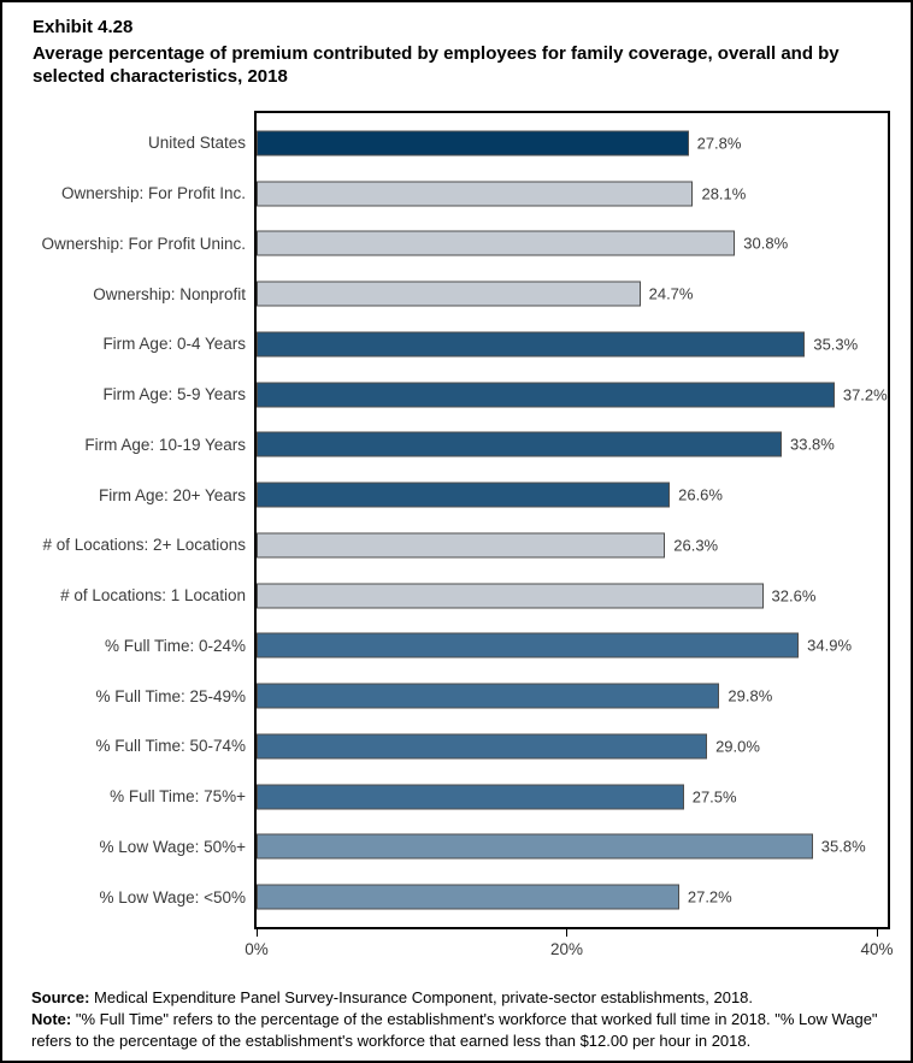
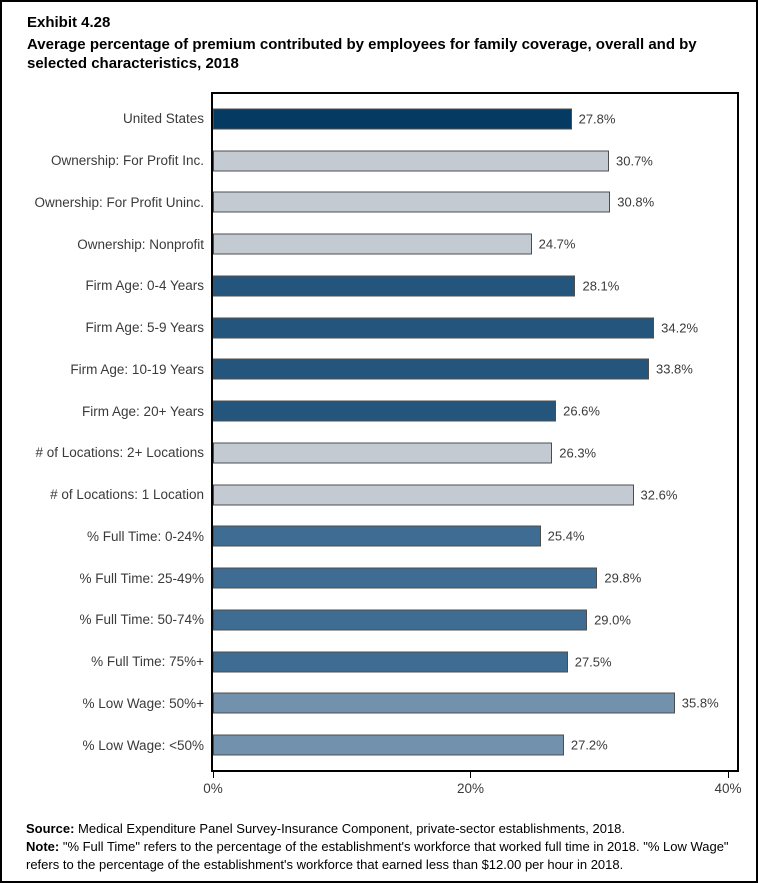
Ownership: For Profit Inc.: 28.1% -> 30.7%
Firm Age: 0-4 Years: 35.3% -> 28.1%
Firm Age: 5-9 Years: 37.2% -> 34.2%
% Full Time: 0-24%: 34.9% -> 25.4%
